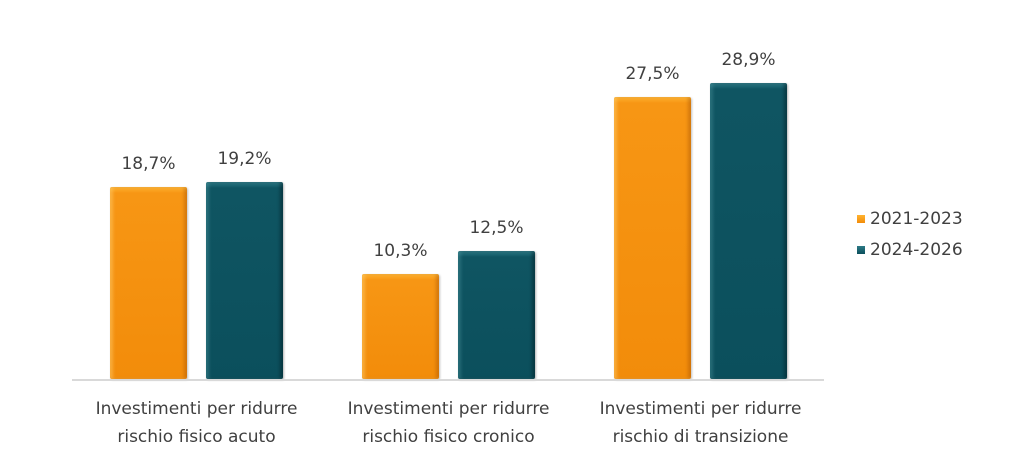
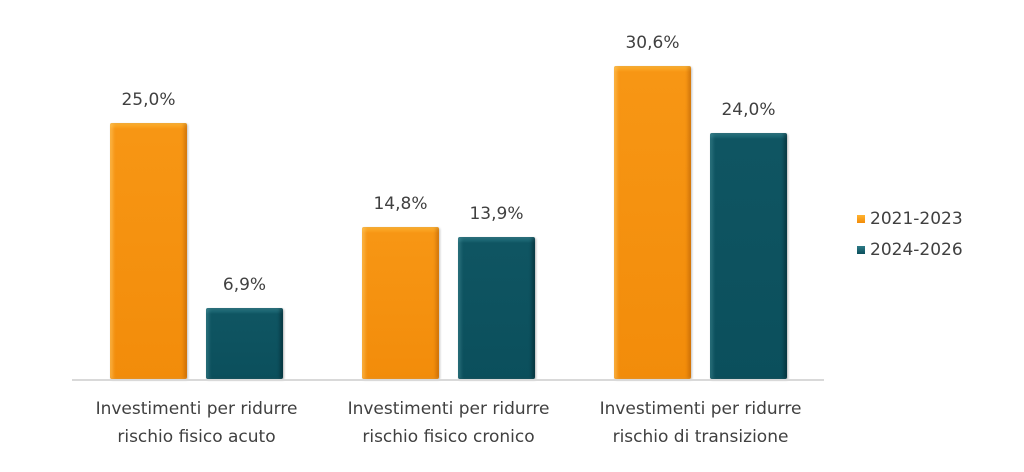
2021-2023/Investimenti per ridurre rischio fisico acuto: 18,7% -> 25,0%
2024-2026/Investimenti per ridurre rischio fisico acuto: 19,2% -> 6,9%
2021-2023/Investimenti per ridurre rischio fisico cronico: 10,3% -> 14,8%
2024-2026/Investimenti per ridurre rischio fisico cronico: 12,5% -> 13,9%
2021-2023/Investimenti per ridurre rischio di transizione: 27,5% -> 30,6%
2024-2026/Investimenti per ridurre rischio di transizione: 28,9% -> 24,0%
